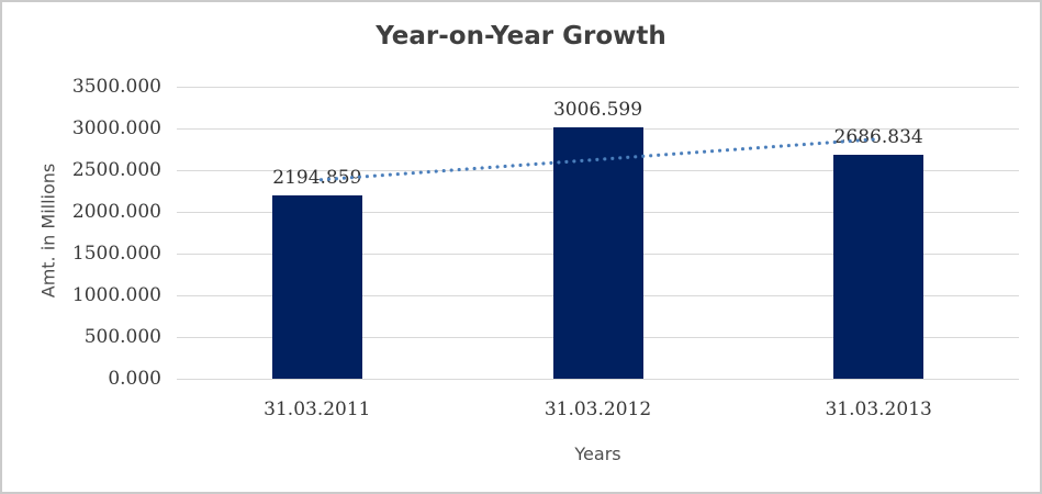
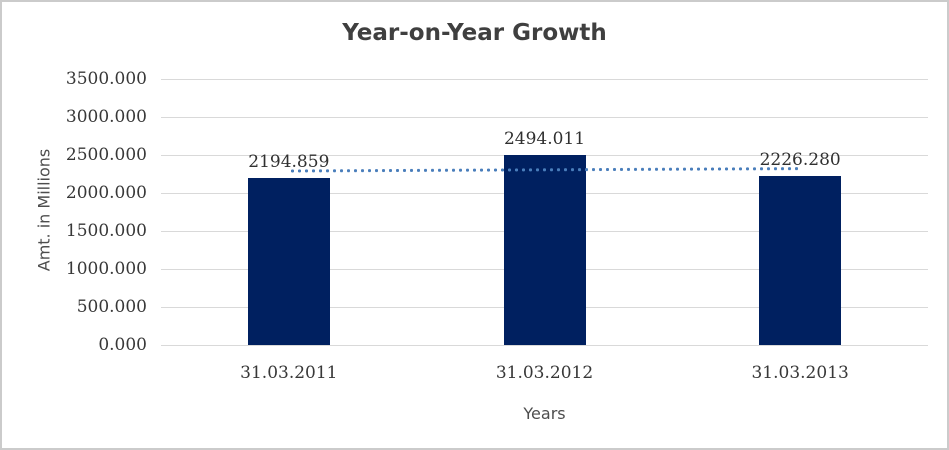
31.03.2012: 3006.599 -> 2494.011
31.03.2013: 2686.834 -> 2226.280
